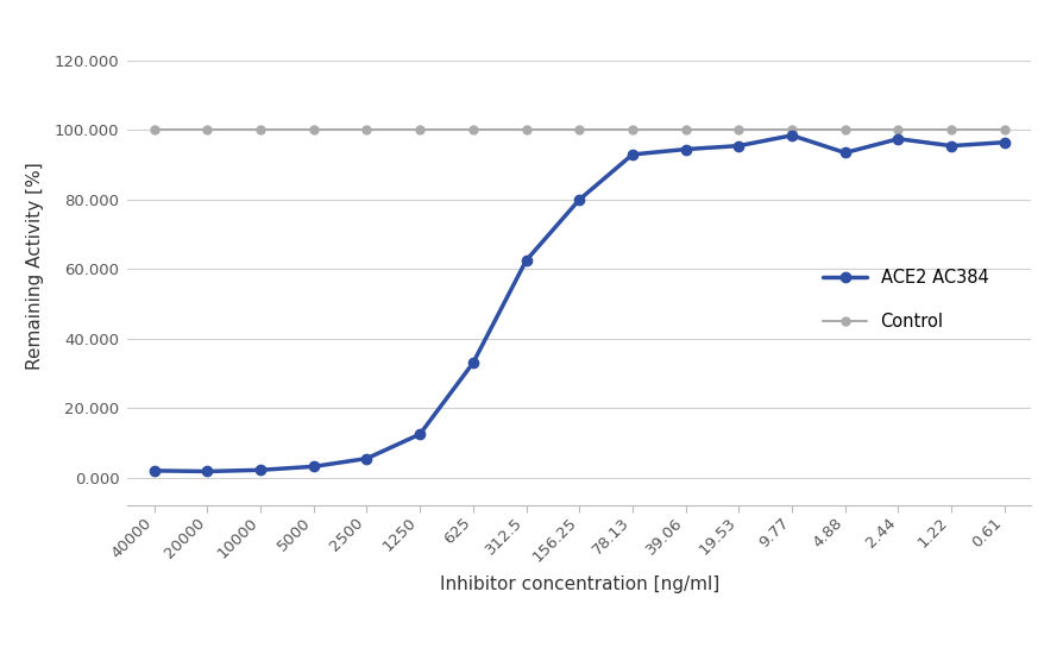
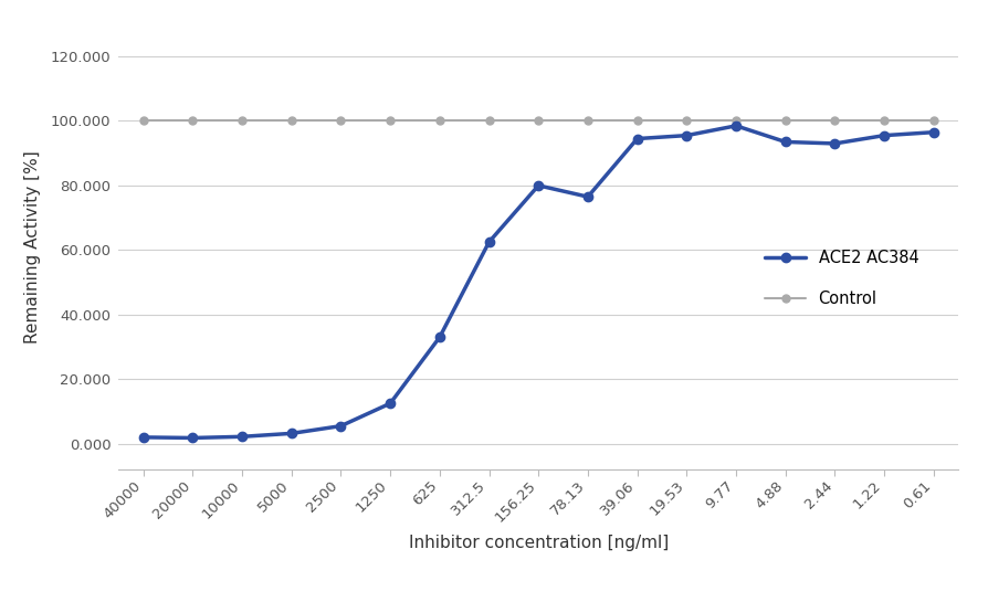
ACE2 AC384/78.13: 93.0 -> 76.5
ACE2 AC384/2.44: 97.5 -> 93.0
